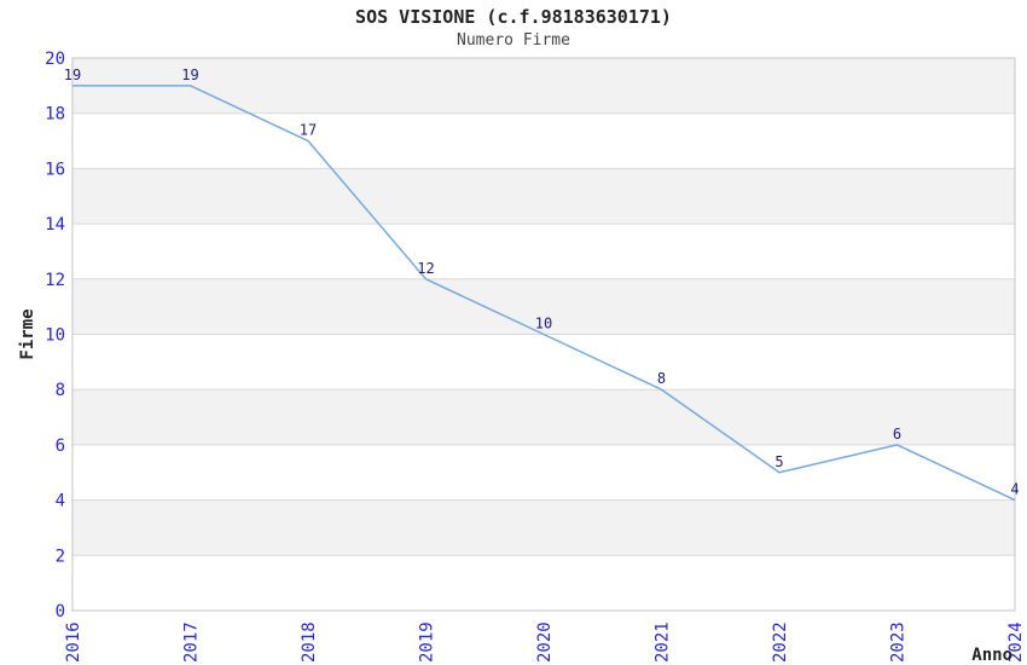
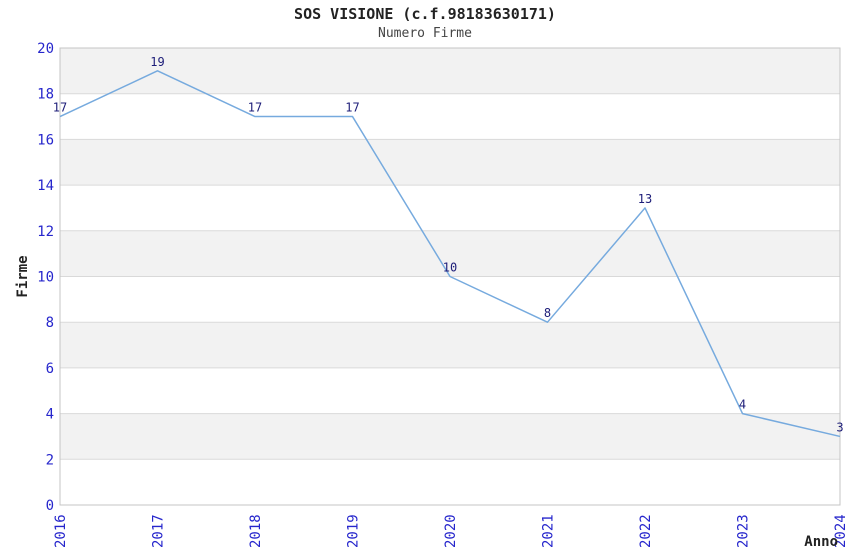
2016: 19 -> 17
2019: 12 -> 17
2022: 5 -> 13
2023: 6 -> 4
2024: 4 -> 3
